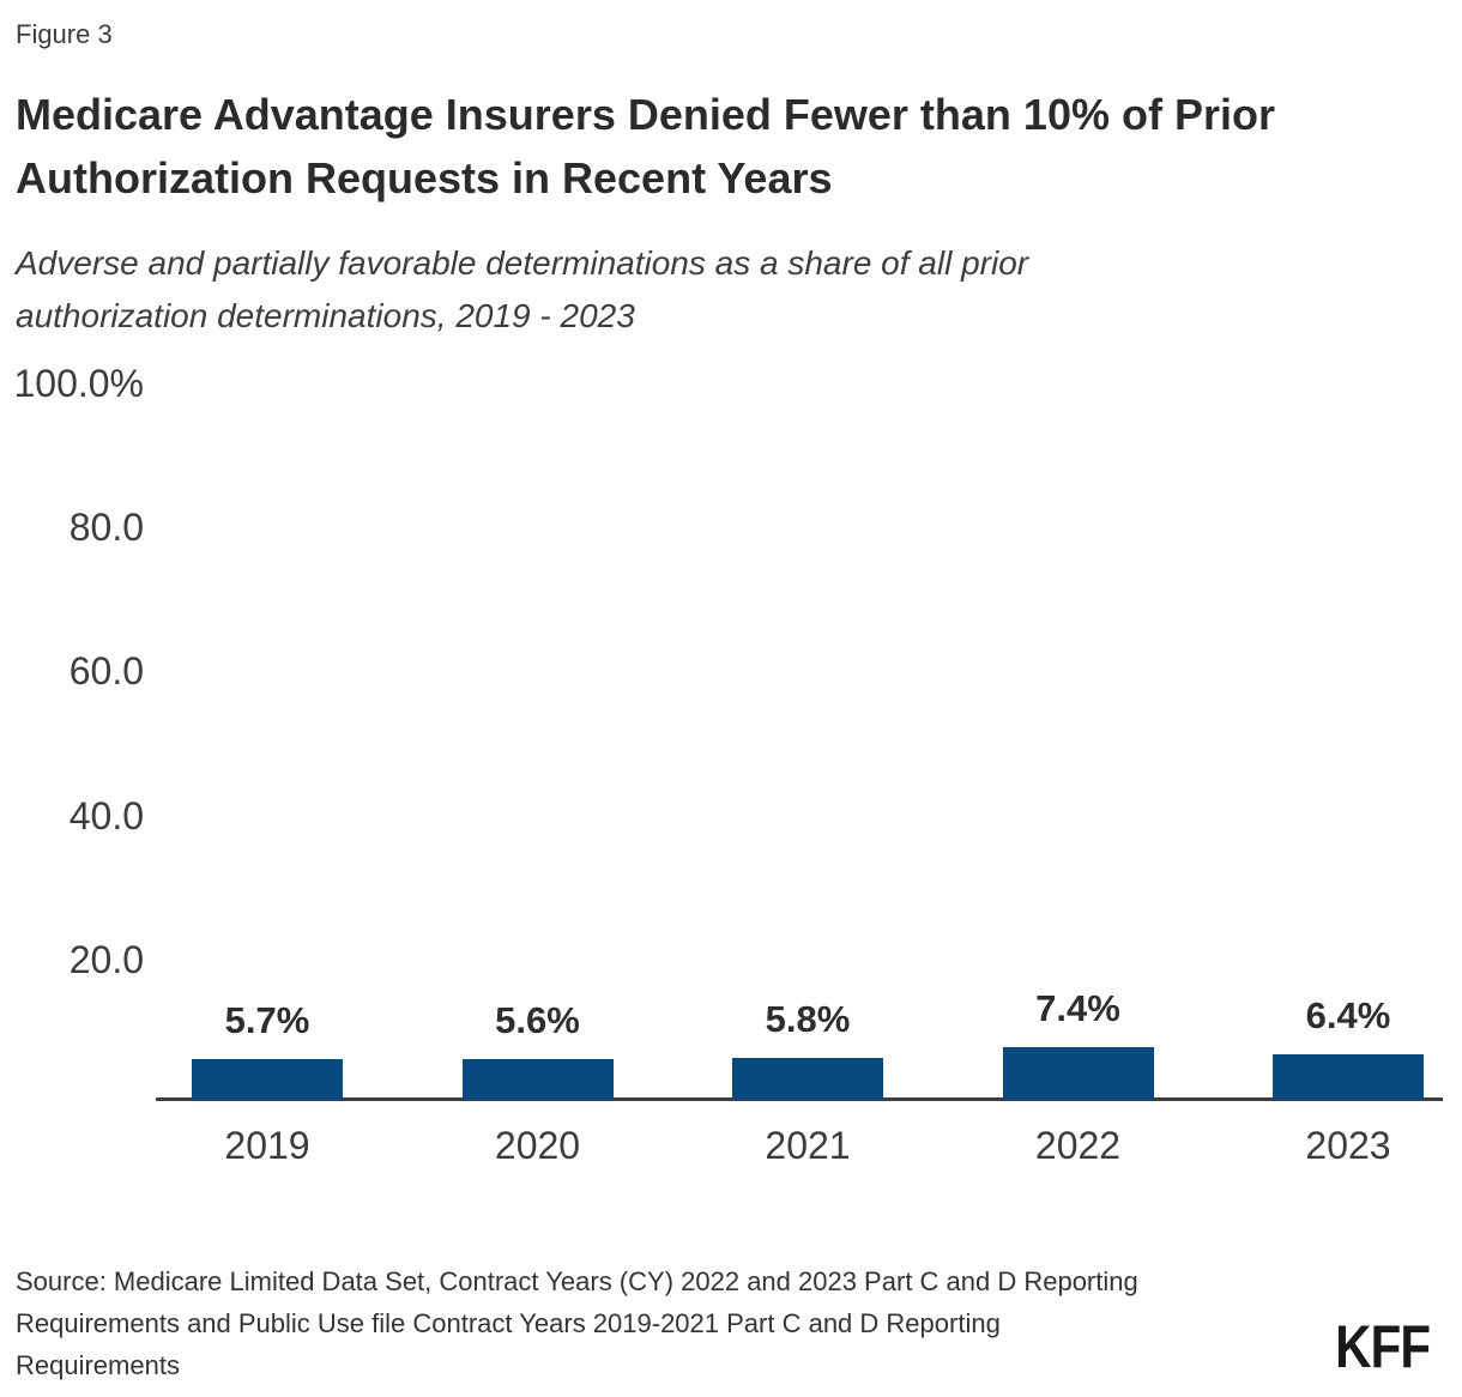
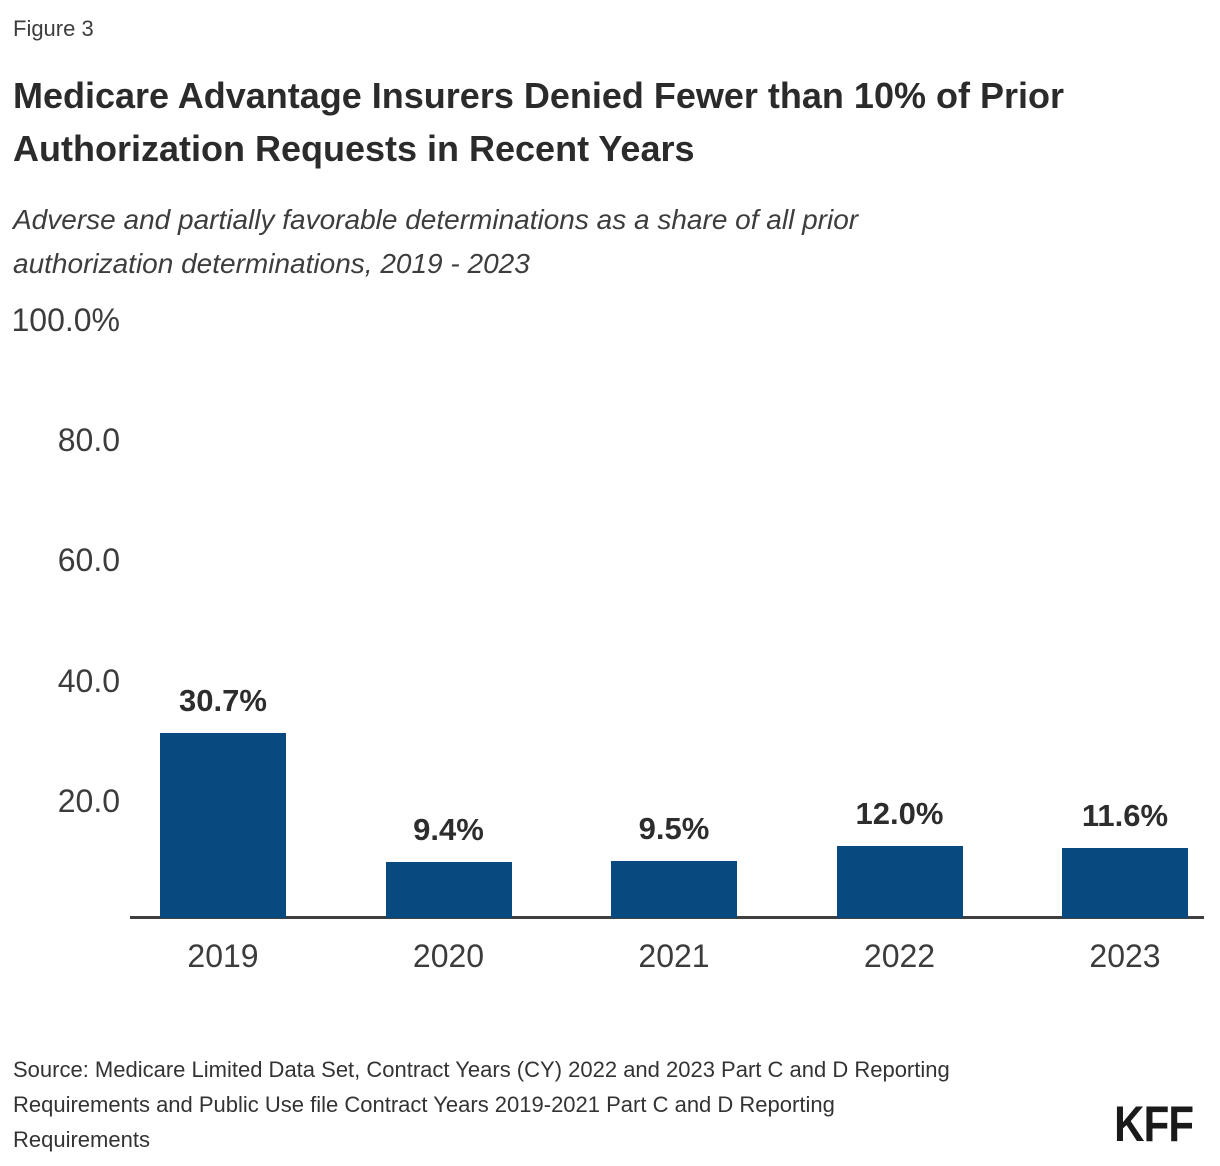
2019: 5.7% -> 30.7%
2020: 5.6% -> 9.4%
2021: 5.8% -> 9.5%
2022: 7.4% -> 12.0%
2023: 6.4% -> 11.6%
